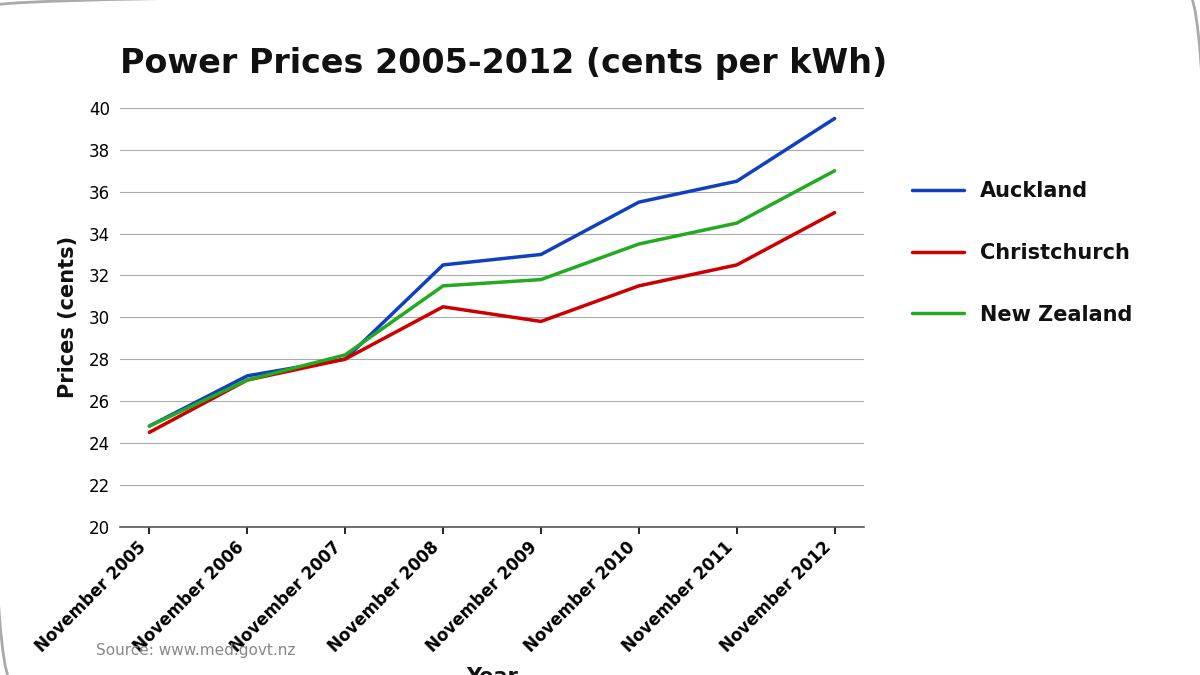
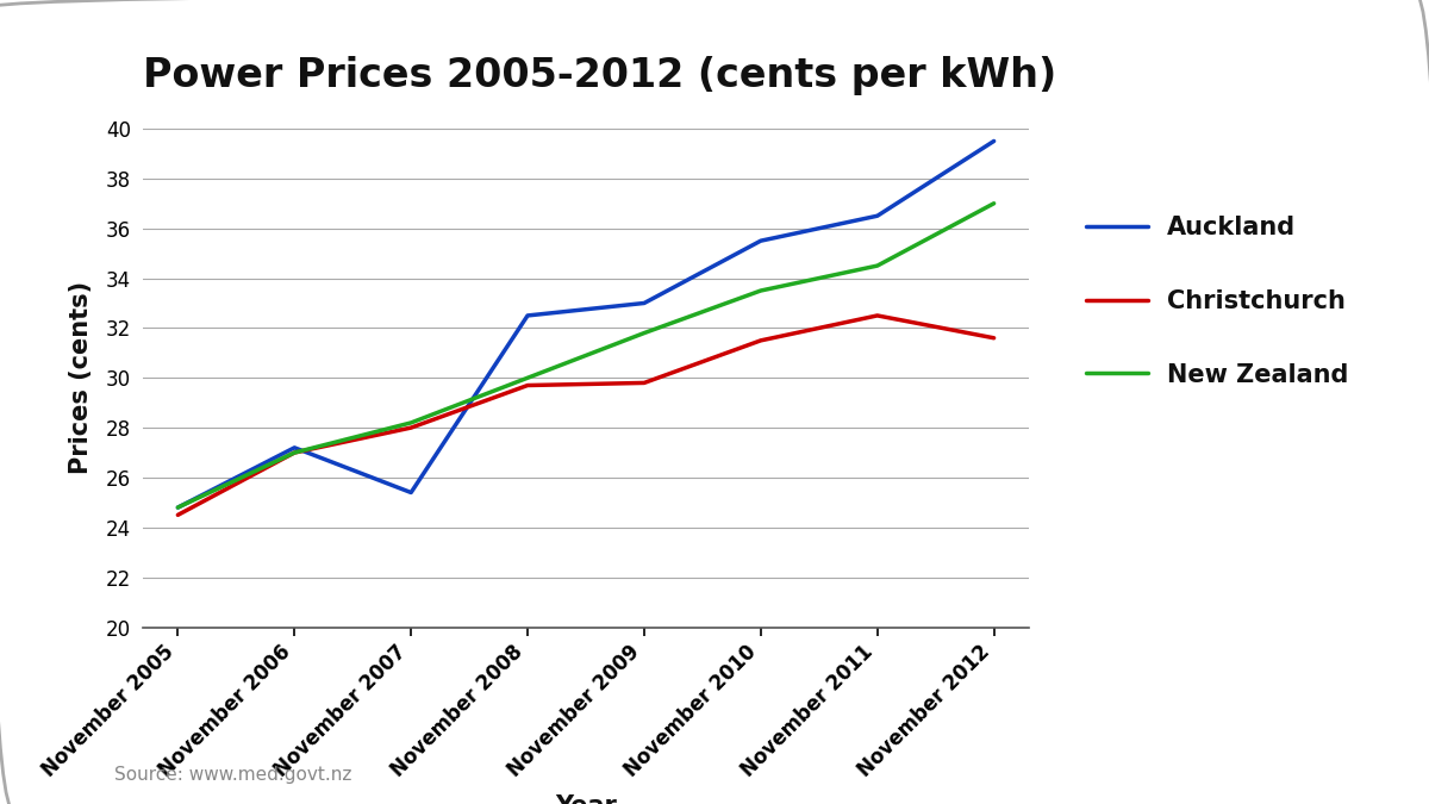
Auckland/November 2007: 28.0 -> 25.4
Christchurch/November 2008: 30.5 -> 29.7
New Zealand/November 2008: 31.5 -> 30.0
Christchurch/November 2012: 35.0 -> 31.6
